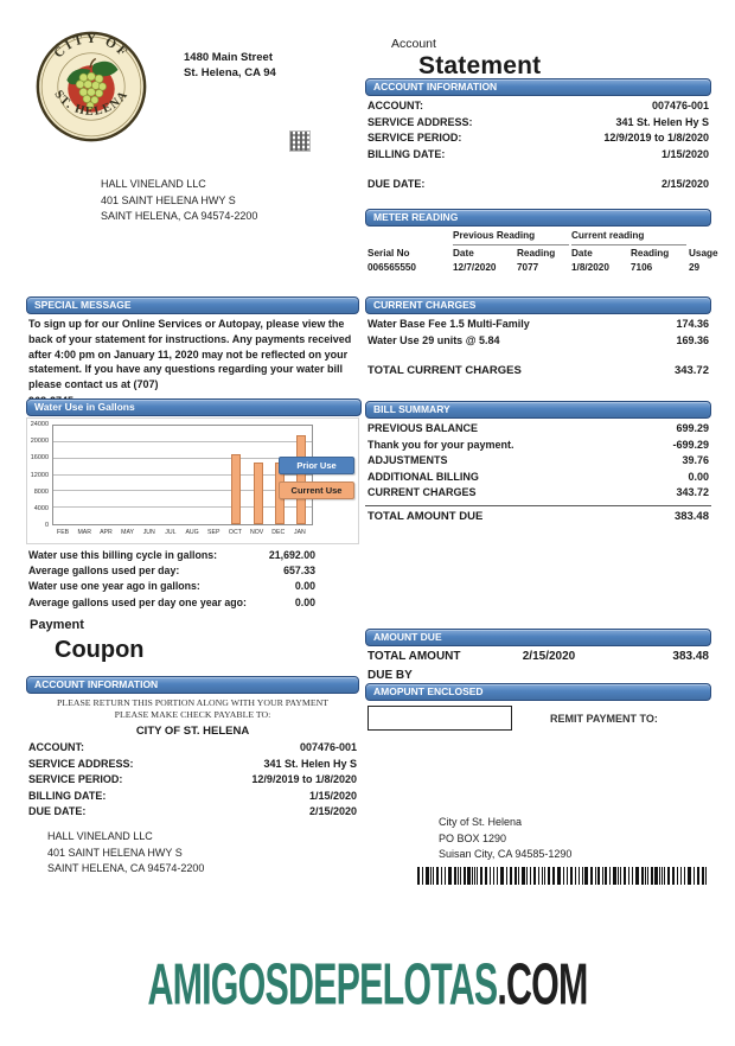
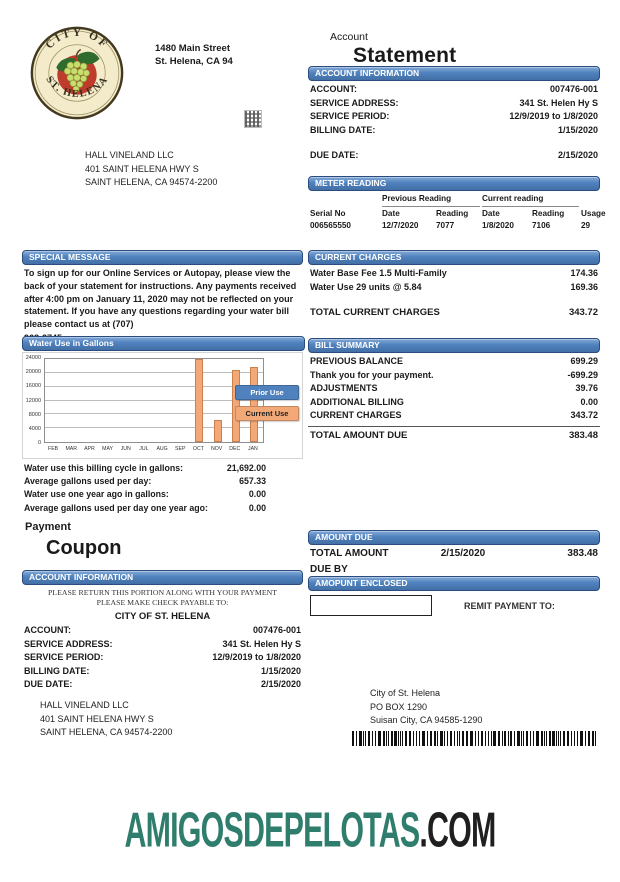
Current Use/OCT: 17000 -> 24000
Current Use/NOV: 15000 -> 6000
Current Use/DEC: 15000 -> 21000
